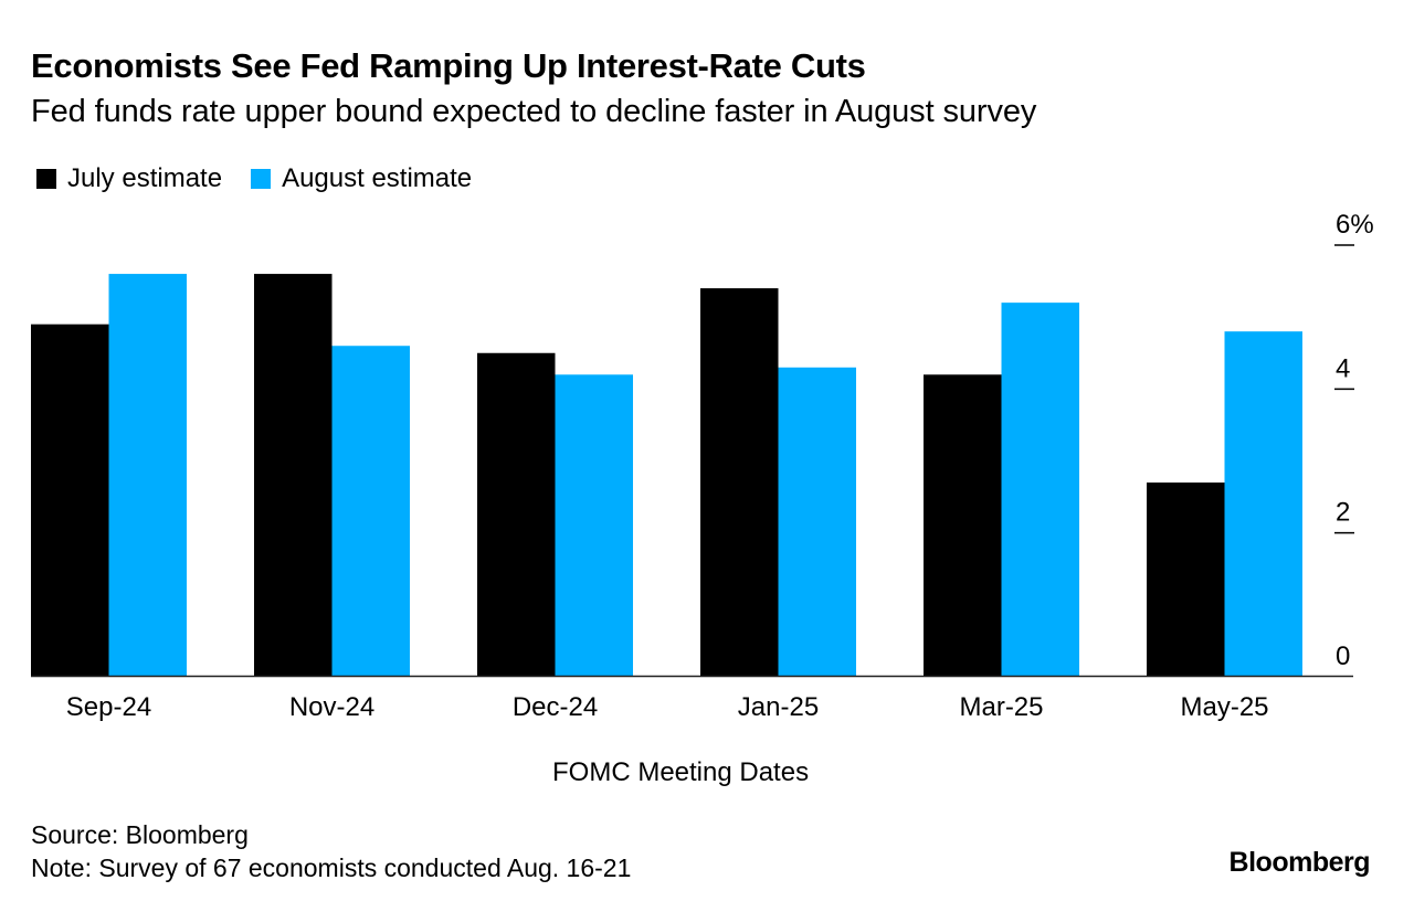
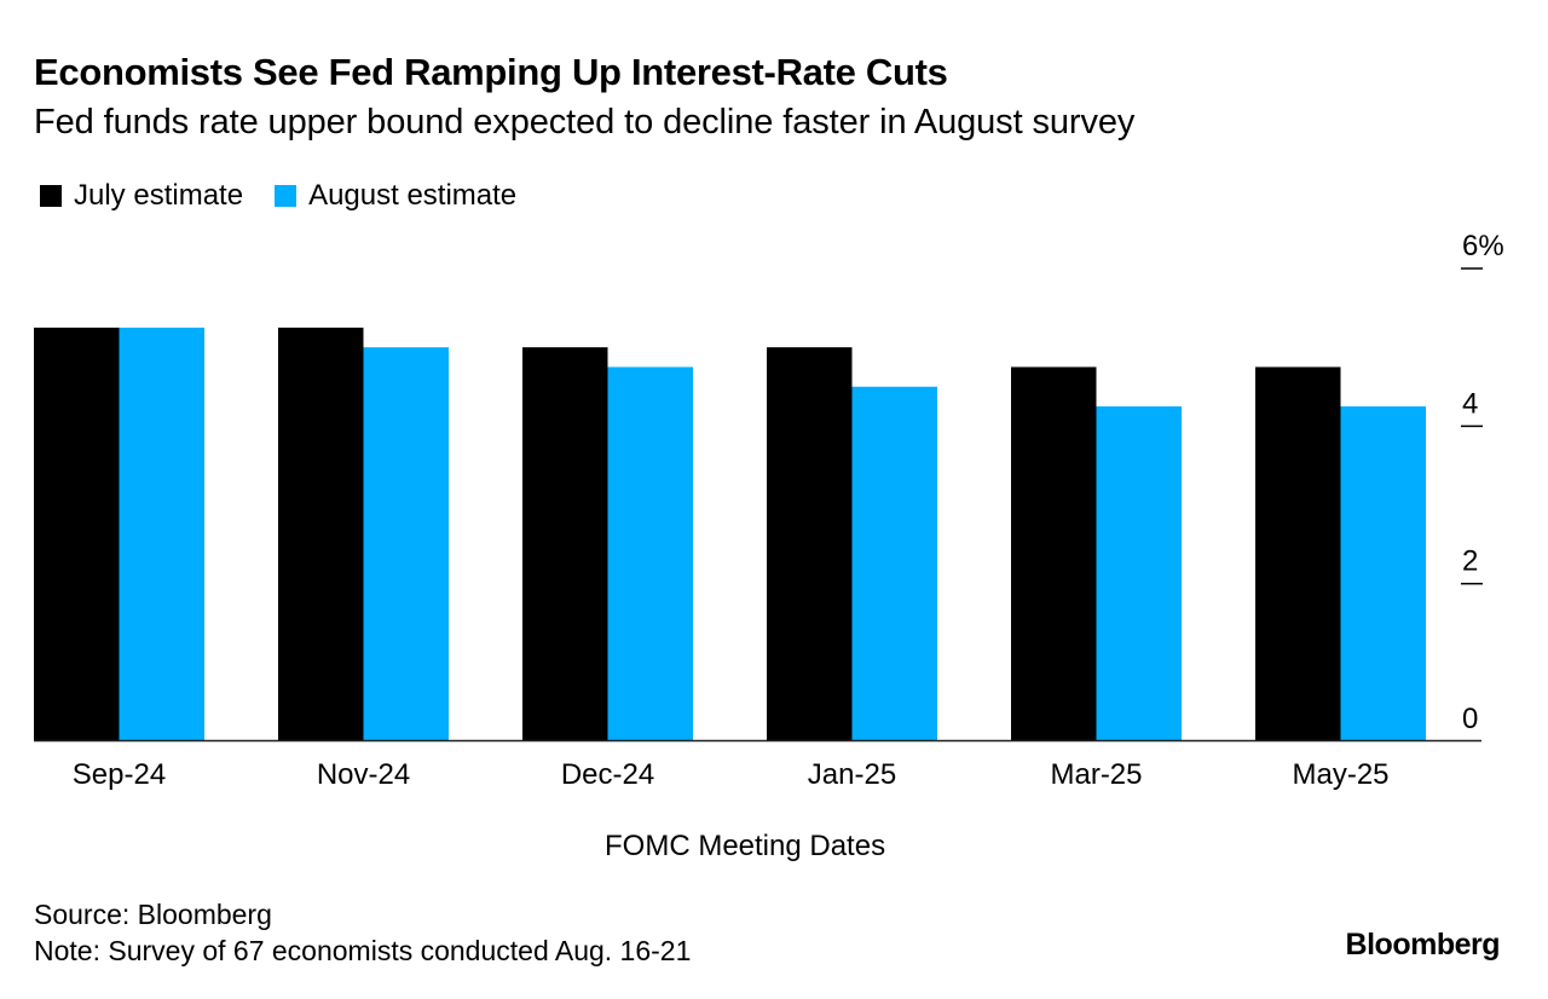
July estimate/Sep-24: 4.9% -> 5.2%
August estimate/Sep-24: 5.6% -> 5.2%
July estimate/Nov-24: 5.6% -> 5.2%
August estimate/Nov-24: 4.6% -> 5.0%
July estimate/Dec-24: 4.5% -> 5.0%
August estimate/Dec-24: 4.2% -> 4.8%
July estimate/Jan-25: 5.4% -> 5.0%
August estimate/Jan-25: 4.3% -> 4.5%
July estimate/Mar-25: 4.2% -> 4.8%
August estimate/Mar-25: 5.2% -> 4.2%
July estimate/May-25: 2.7% -> 4.8%
August estimate/May-25: 4.8% -> 4.2%
